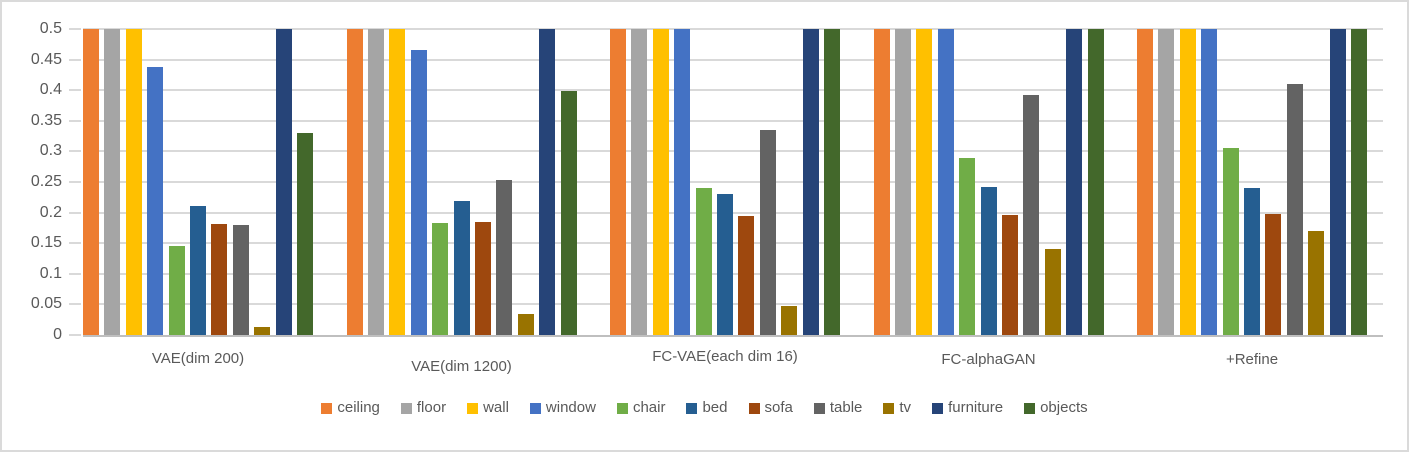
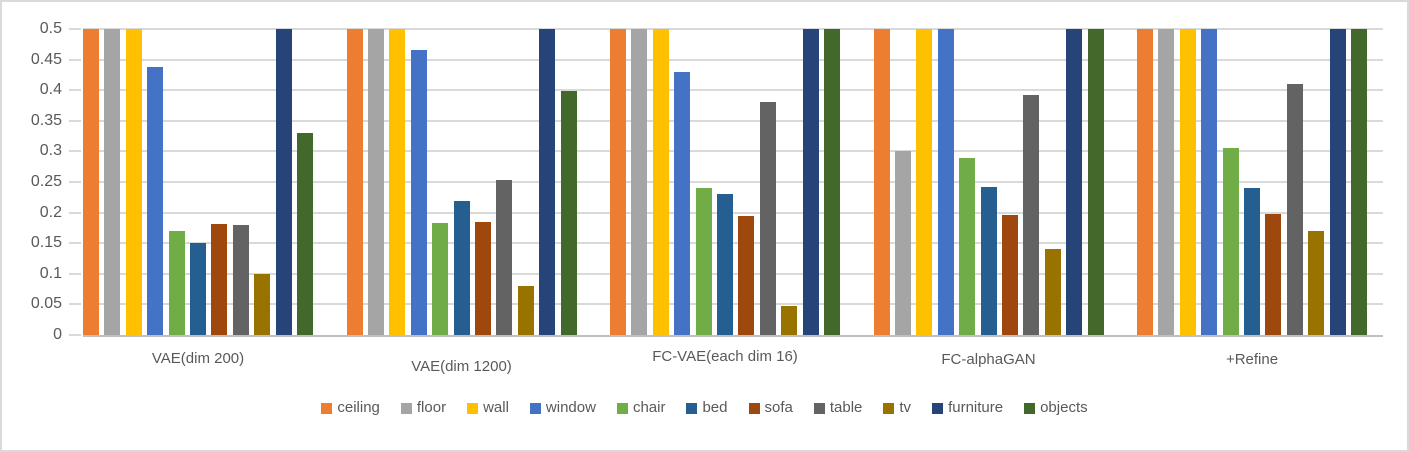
chair/VAE(dim 200): 0.14 -> 0.17
bed/VAE(dim 200): 0.21 -> 0.15
tv/VAE(dim 200): 0.01 -> 0.10
tv/VAE(dim 1200): 0.03 -> 0.08
window/FC-VAE(each dim 16): 0.50 -> 0.43
table/FC-VAE(each dim 16): 0.34 -> 0.38
floor/FC-alphaGAN: 0.5 -> 0.3
